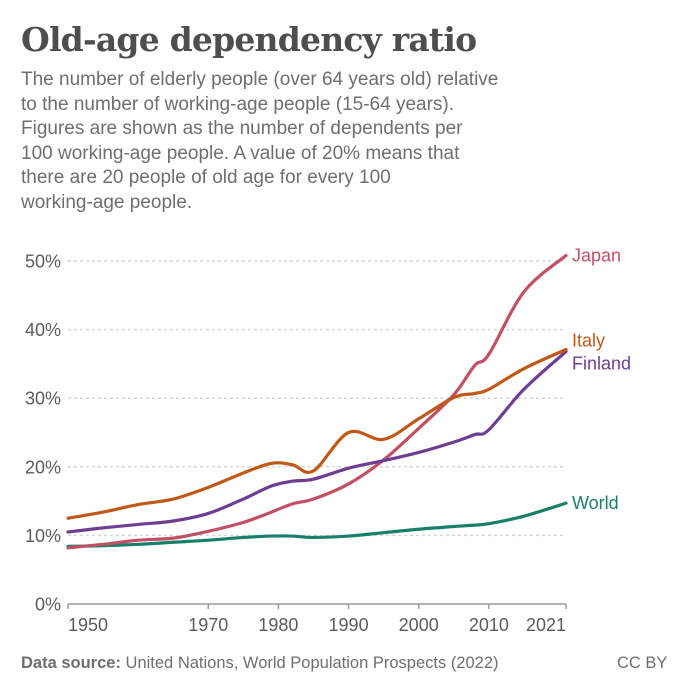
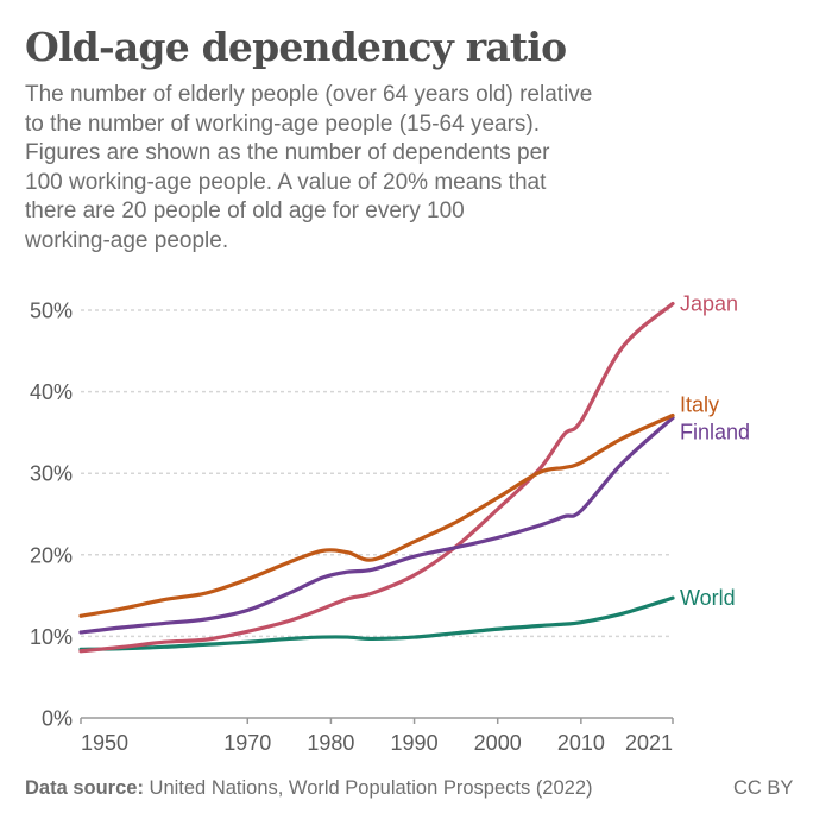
Italy/1990: 25% -> 22%
